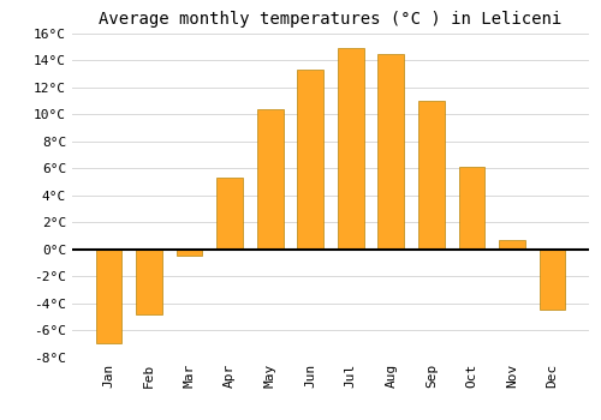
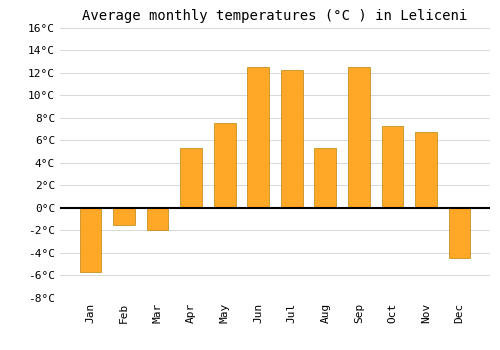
Jan: -7.0°C -> -5.7°C
Feb: -4.8°C -> -1.5°C
Mar: -0.5°C -> -2.0°C
May: 10.4°C -> 7.5°C
Jun: 13.3°C -> 12.5°C
Jul: 14.9°C -> 12.3°C
Aug: 14.5°C -> 5.3°C
Sep: 11.0°C -> 12.5°C
Oct: 6.1°C -> 7.3°C
Nov: 0.7°C -> 6.7°C
